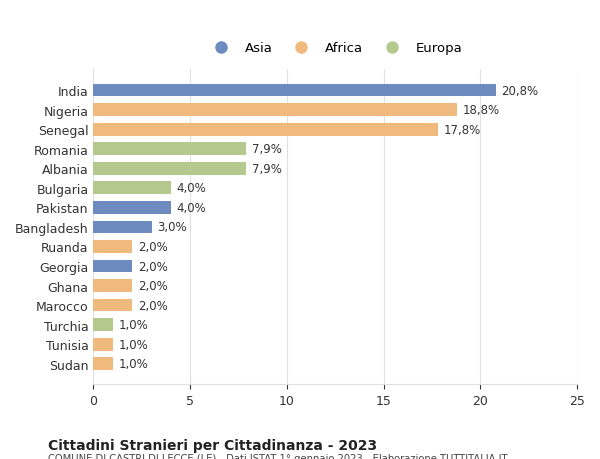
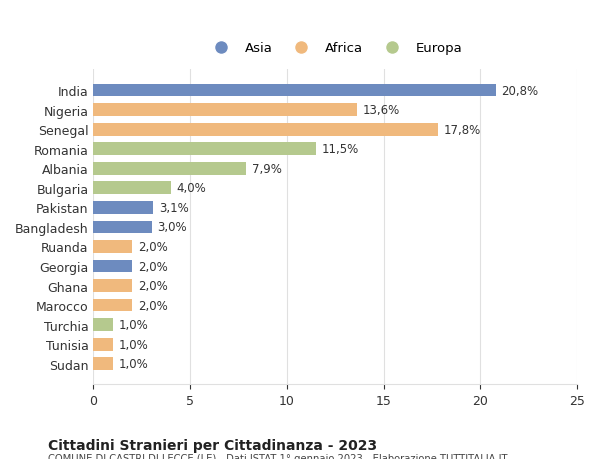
Nigeria: 18,8% -> 13,6%
Romania: 7,9% -> 11,5%
Pakistan: 4,0% -> 3,1%
